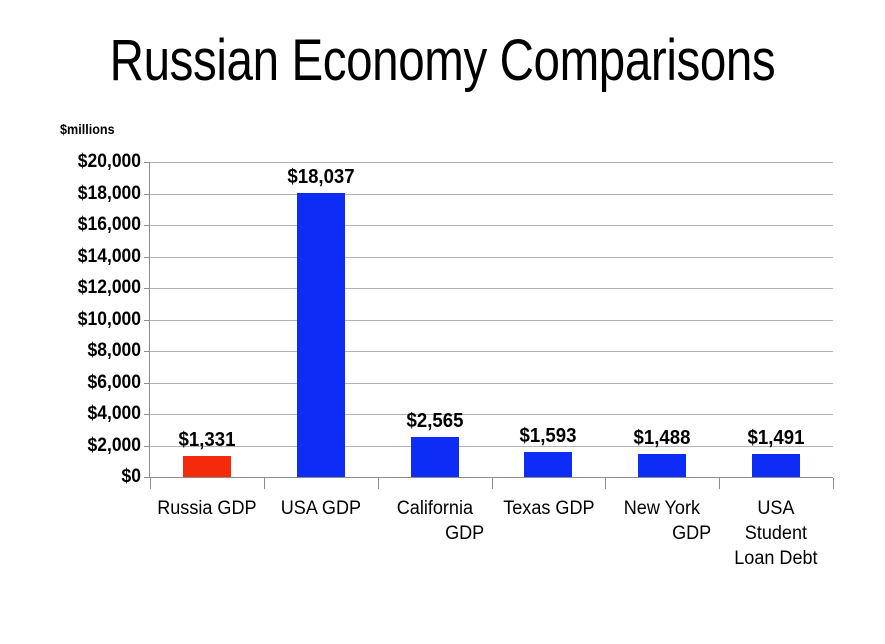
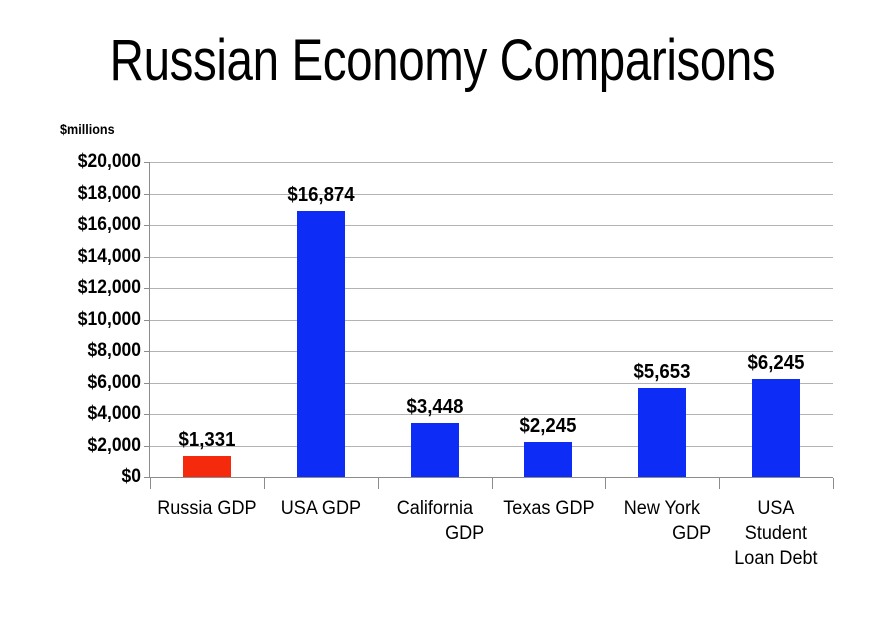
USA GDP: $18,037 -> $16,874
California GDP: $2,565 -> $3,448
Texas GDP: $1,593 -> $2,245
New York GDP: $1,488 -> $5,653
USA Student Loan Debt: $1,491 -> $6,245
